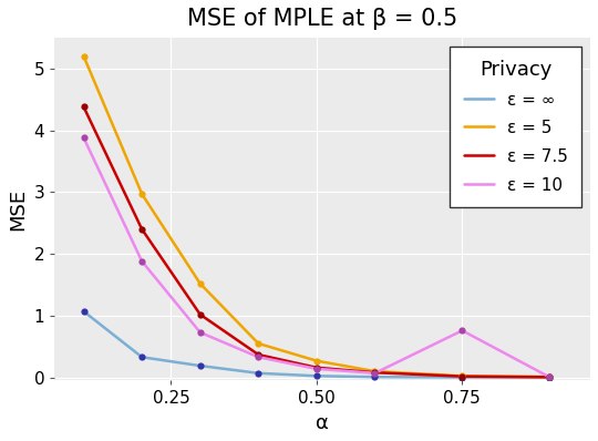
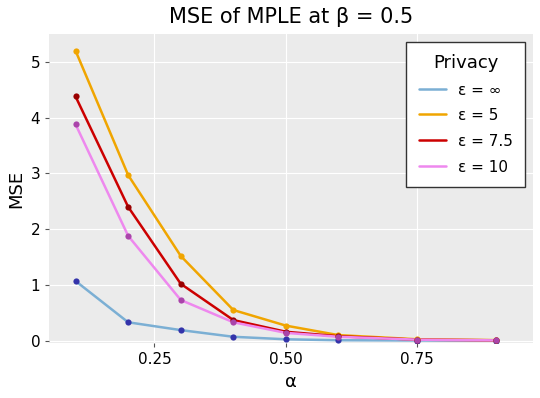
ε = 10/0.75: 0.76 -> 0.02
